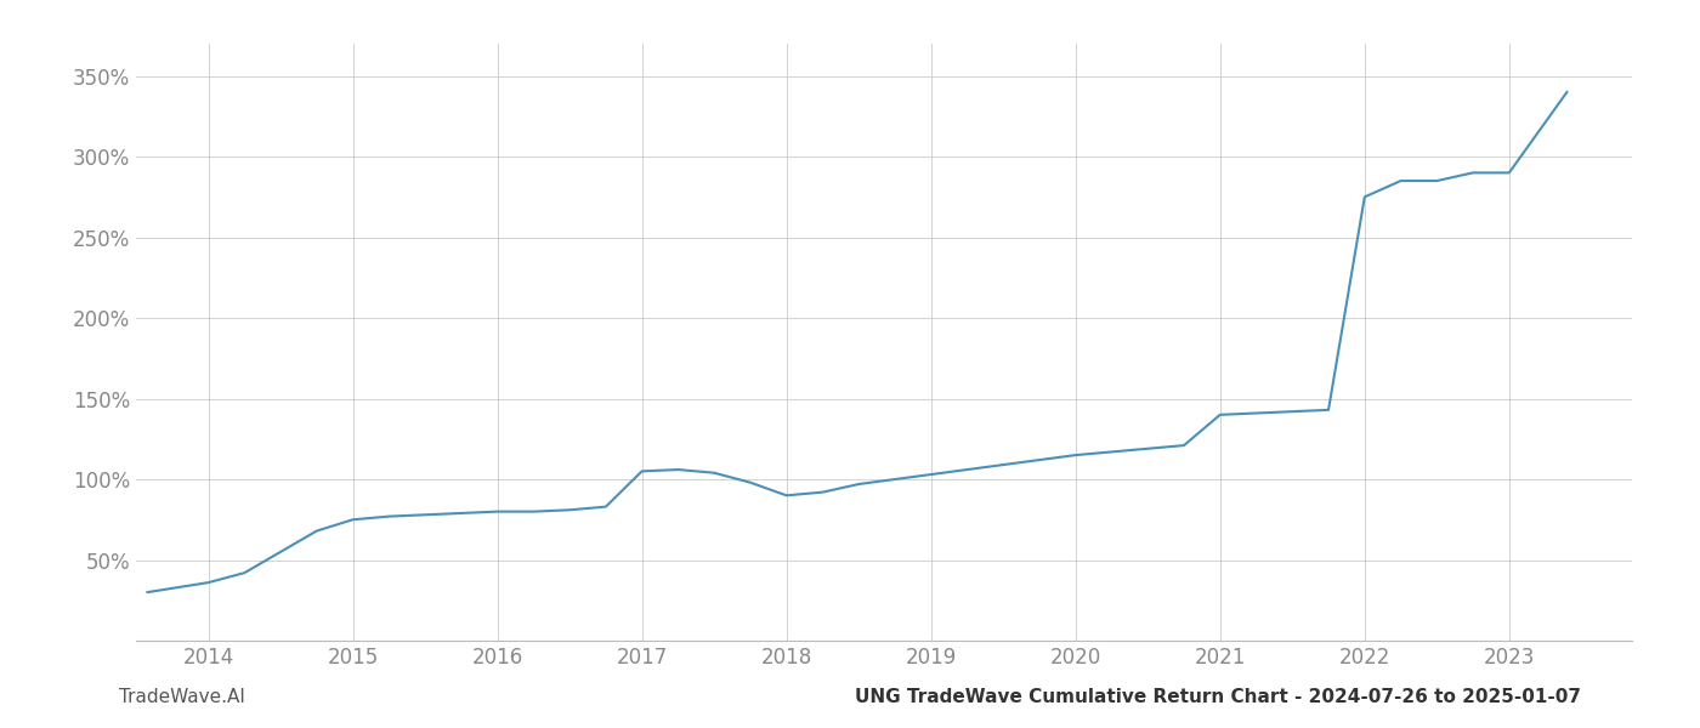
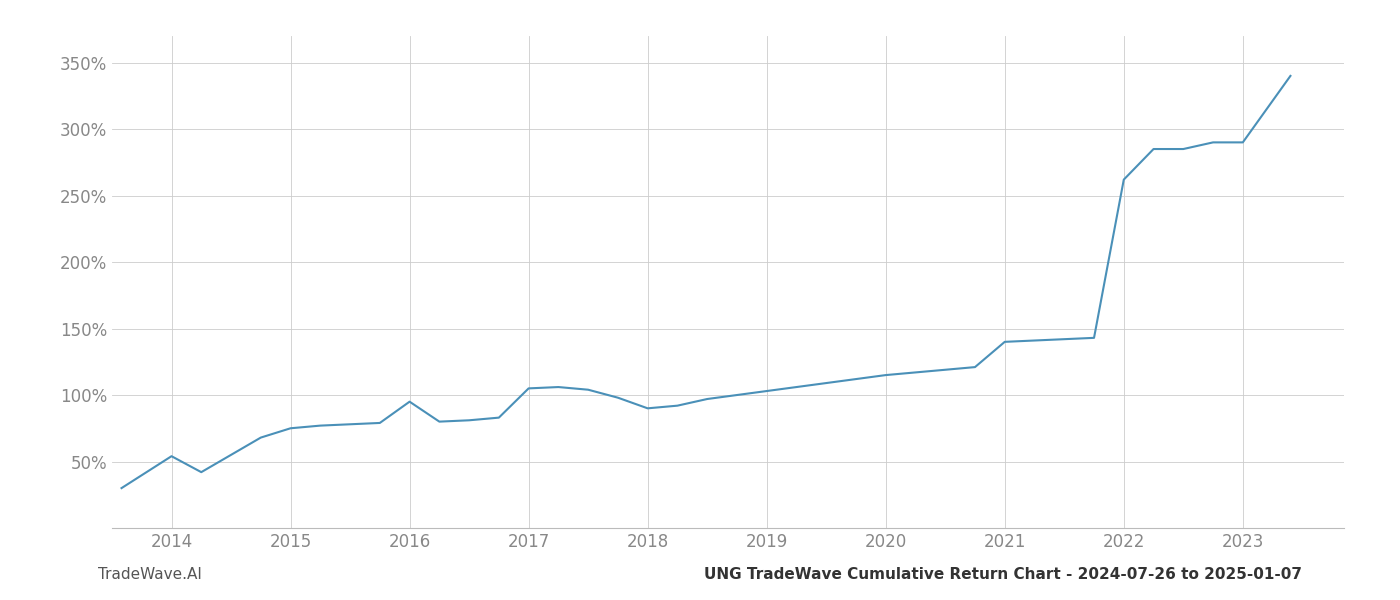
2014: 36% -> 54%
2016: 80% -> 95%
2022: 275% -> 262%
